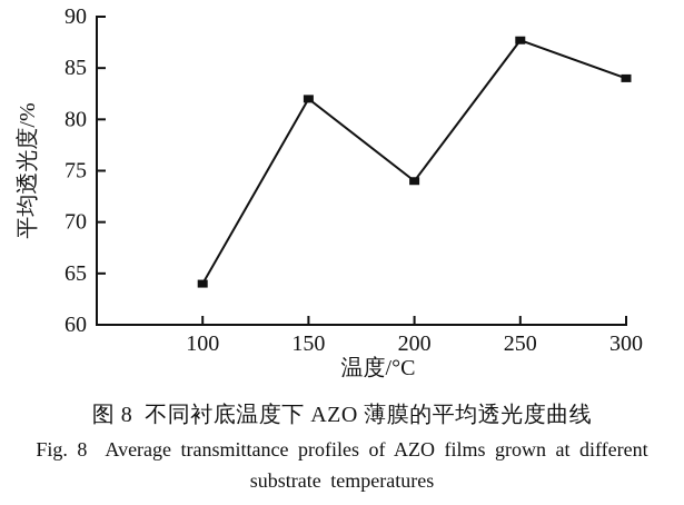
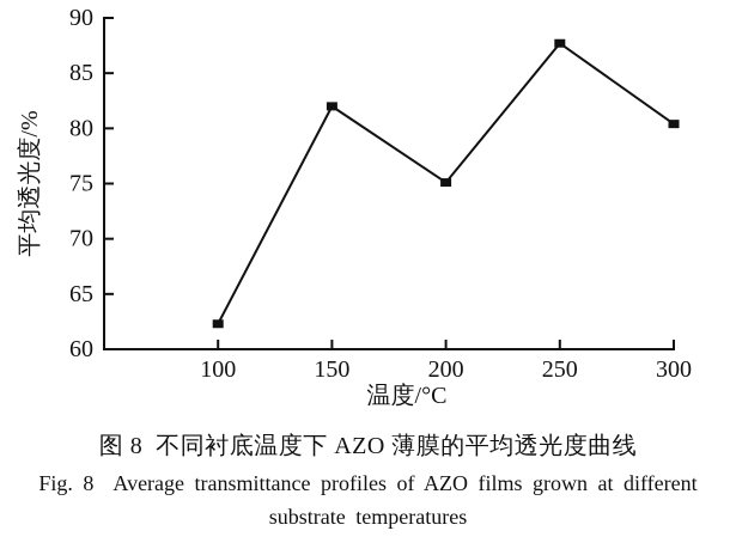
100: 64 -> 62
200: 74 -> 75
300: 84 -> 80
